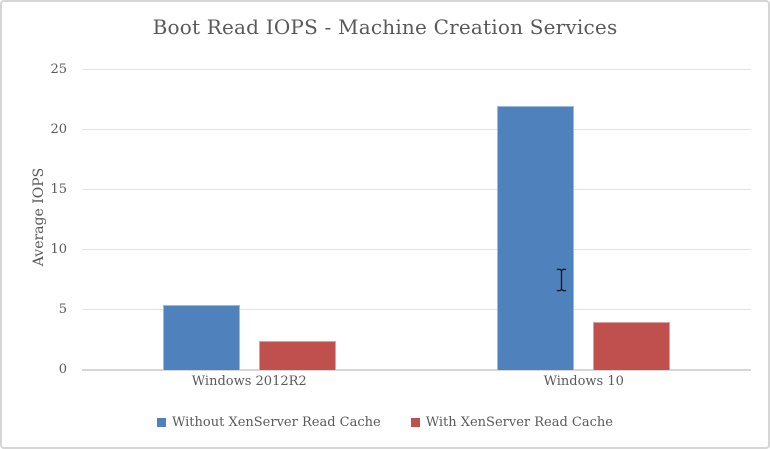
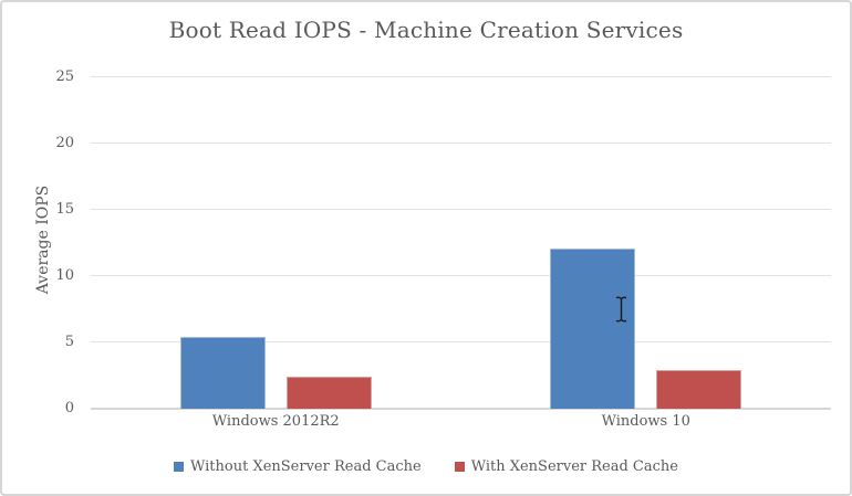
Without XenServer Read Cache/Windows 10: 22.0 -> 12.1
With XenServer Read Cache/Windows 10: 4.0 -> 2.9
